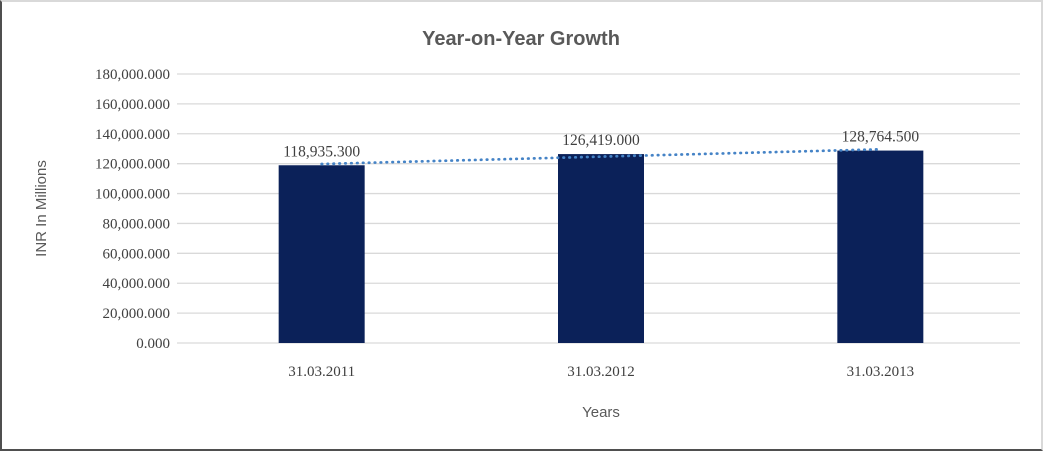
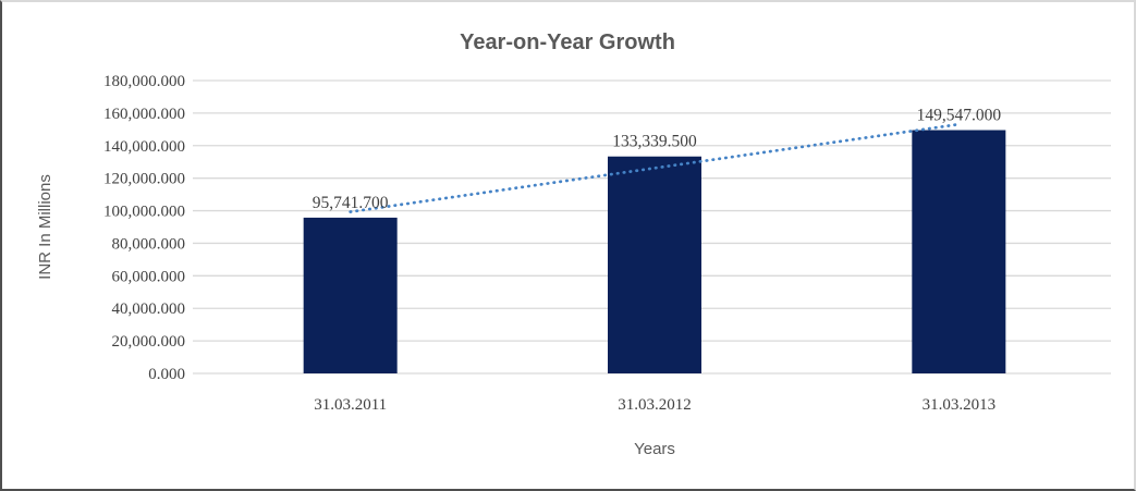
31.03.2011: 118,935.300 -> 95,741.700
31.03.2012: 126,419.000 -> 133,339.500
31.03.2013: 128,764.500 -> 149,547.000
